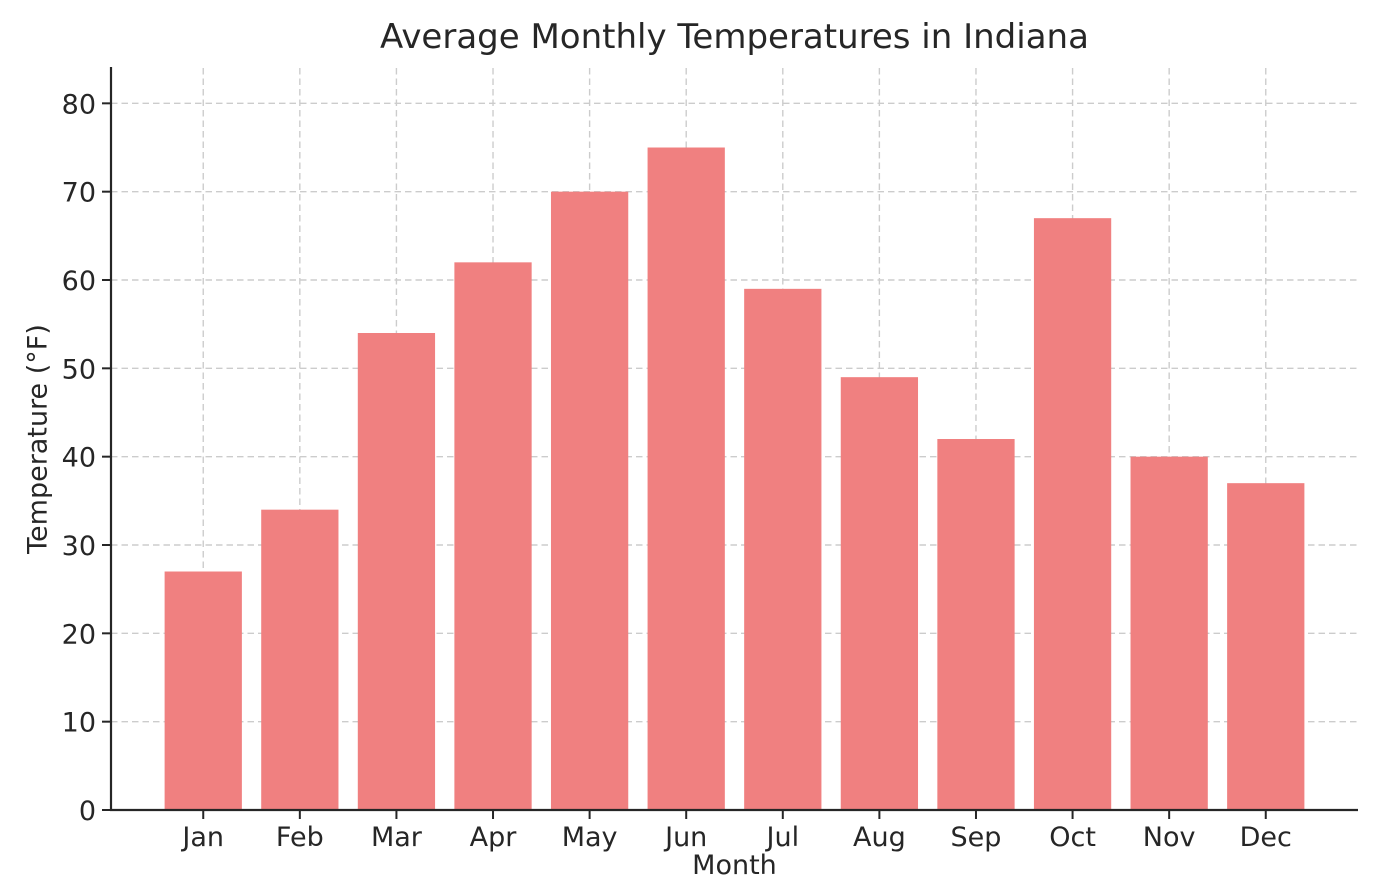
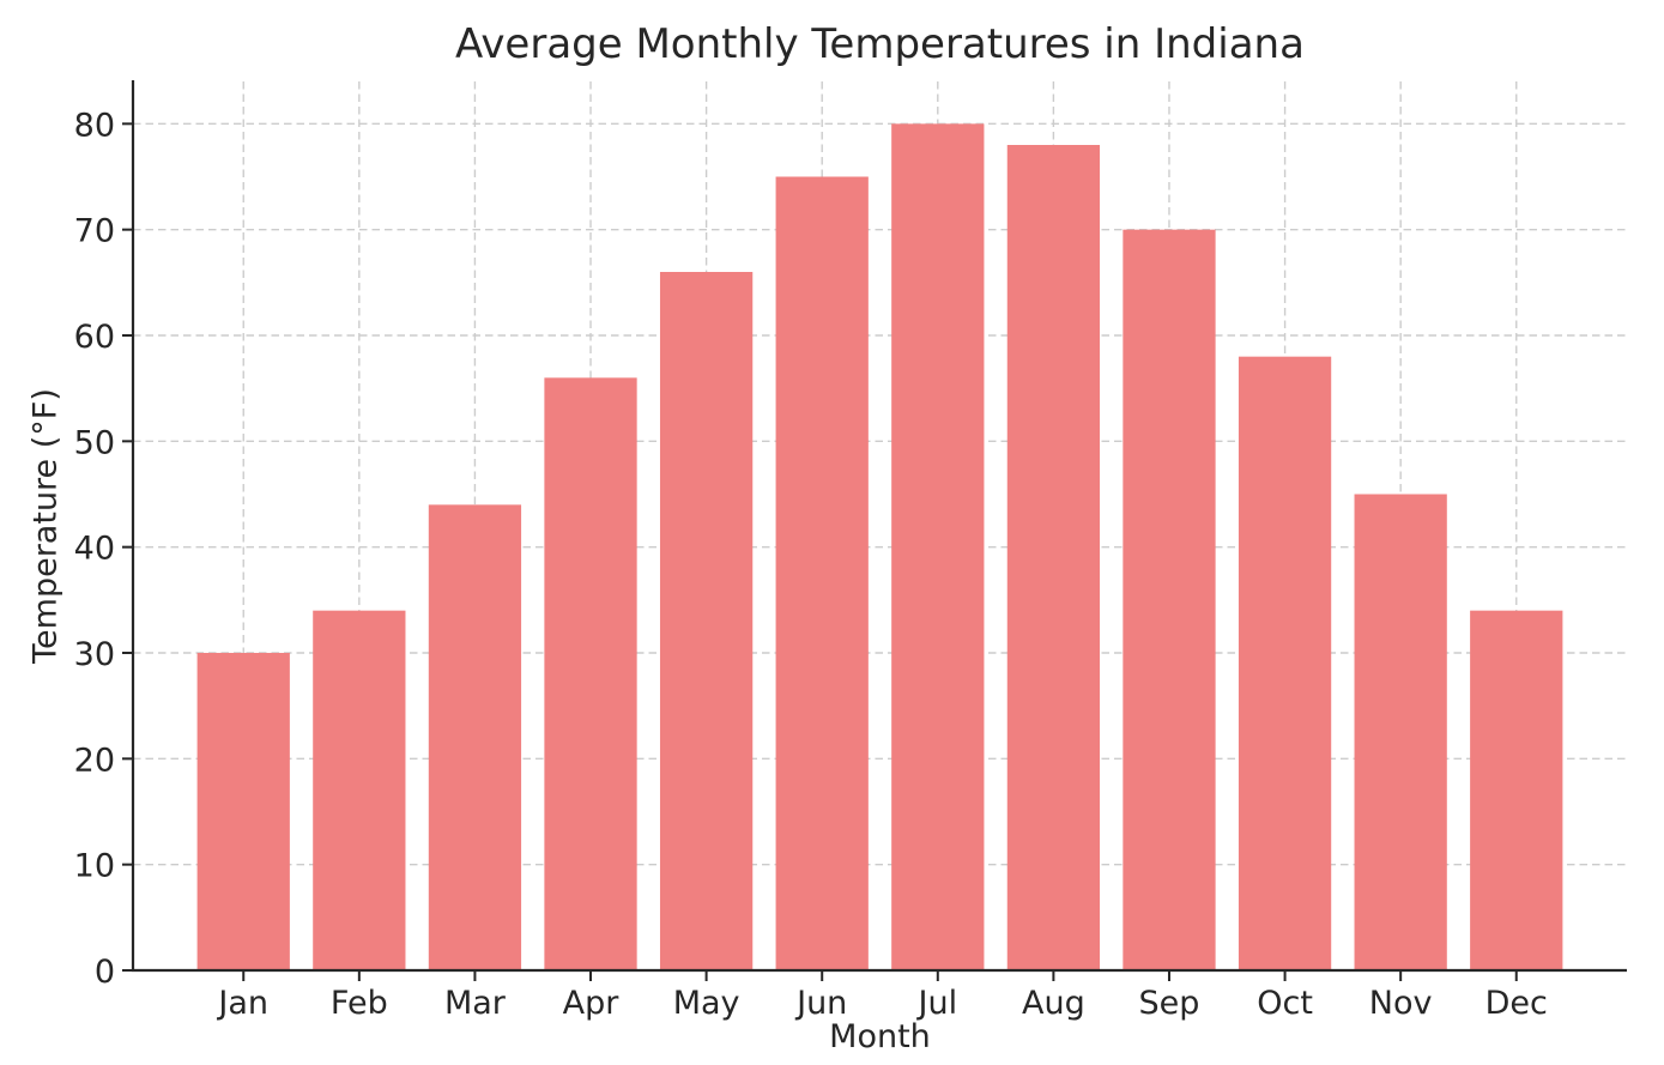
Jan: 27 -> 30
Mar: 54 -> 44
Apr: 62 -> 56
May: 70 -> 66
Jul: 59 -> 80
Aug: 49 -> 78
Sep: 42 -> 70
Oct: 67 -> 58
Nov: 40 -> 45
Dec: 37 -> 34
